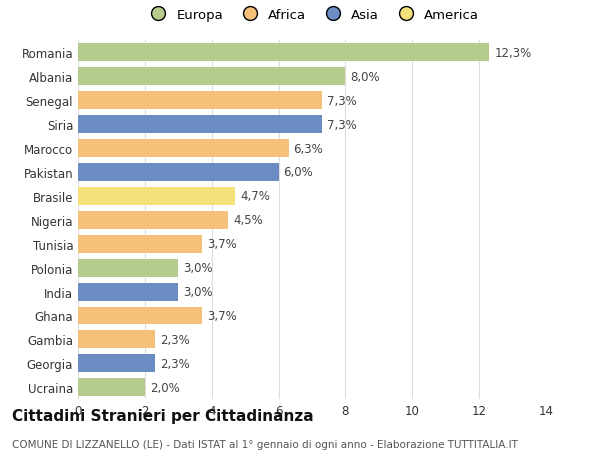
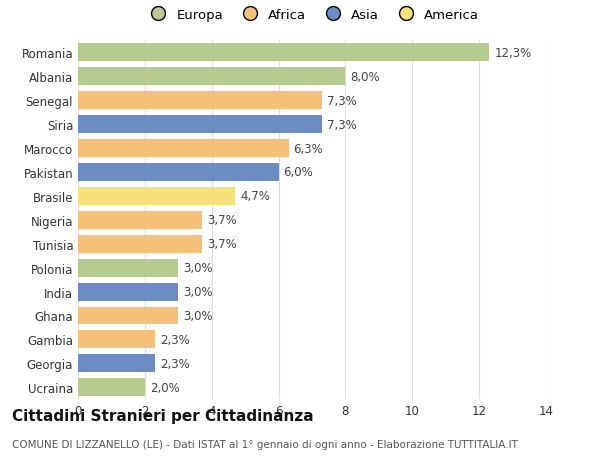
Nigeria: 4,5% -> 3,7%
Ghana: 3,7% -> 3,0%
